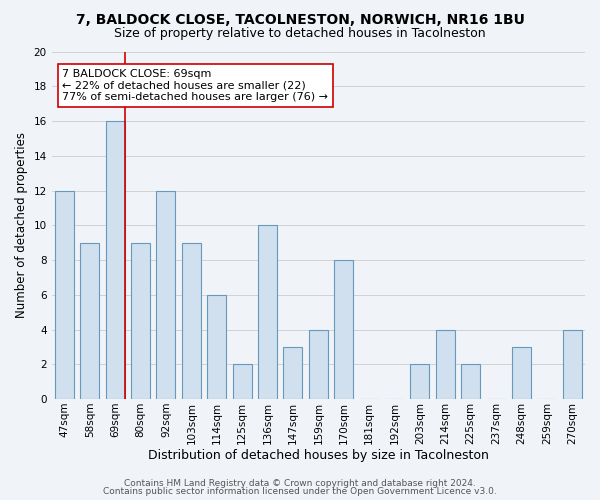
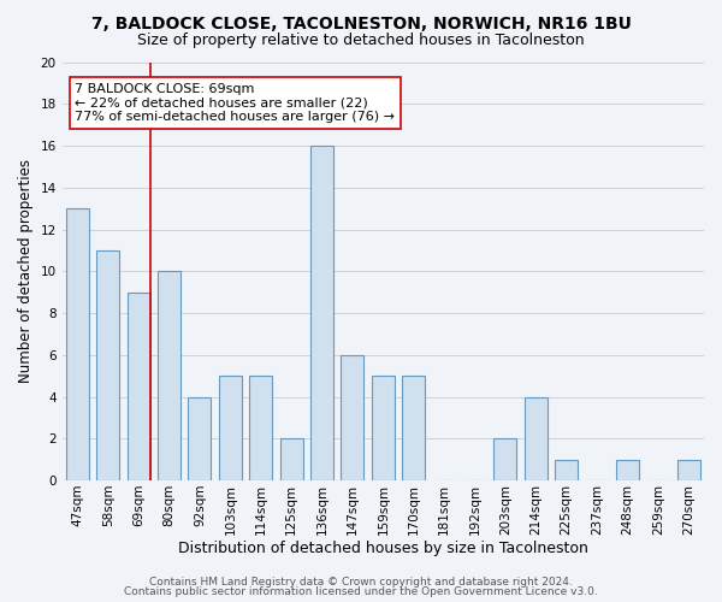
47sqm: 12 -> 13
58sqm: 9 -> 11
69sqm: 16 -> 9
80sqm: 9 -> 10
92sqm: 12 -> 4
103sqm: 9 -> 5
114sqm: 6 -> 5
136sqm: 10 -> 16
147sqm: 3 -> 6
159sqm: 4 -> 5
170sqm: 8 -> 5
225sqm: 2 -> 1
248sqm: 3 -> 1
270sqm: 4 -> 1
